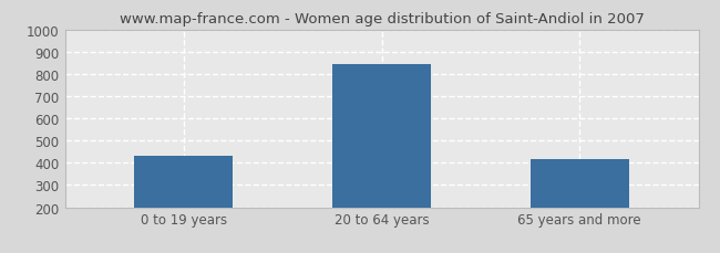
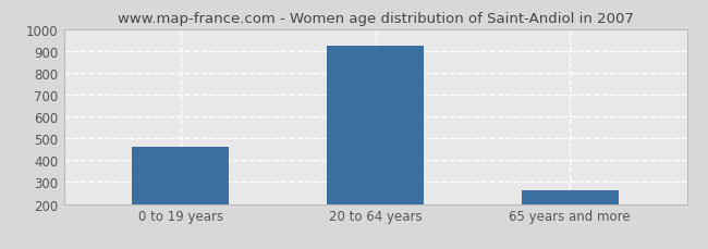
0 to 19 years: 430 -> 460
20 to 64 years: 845 -> 925
65 years and more: 415 -> 265
